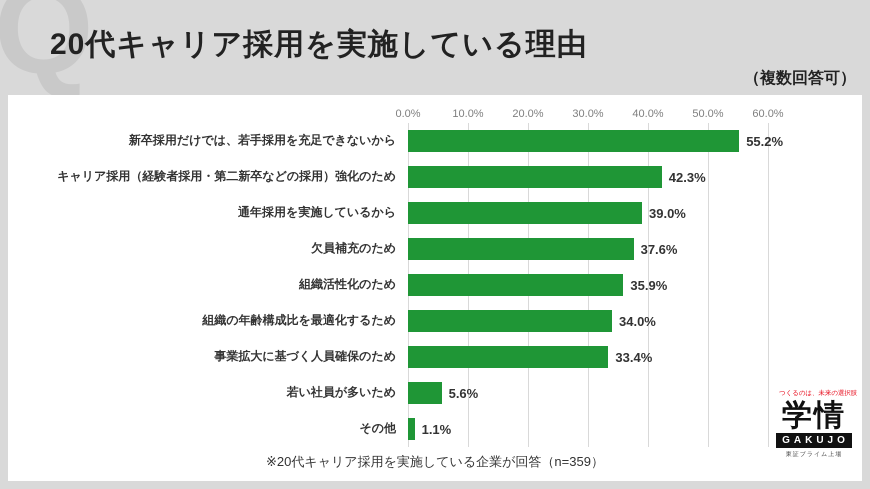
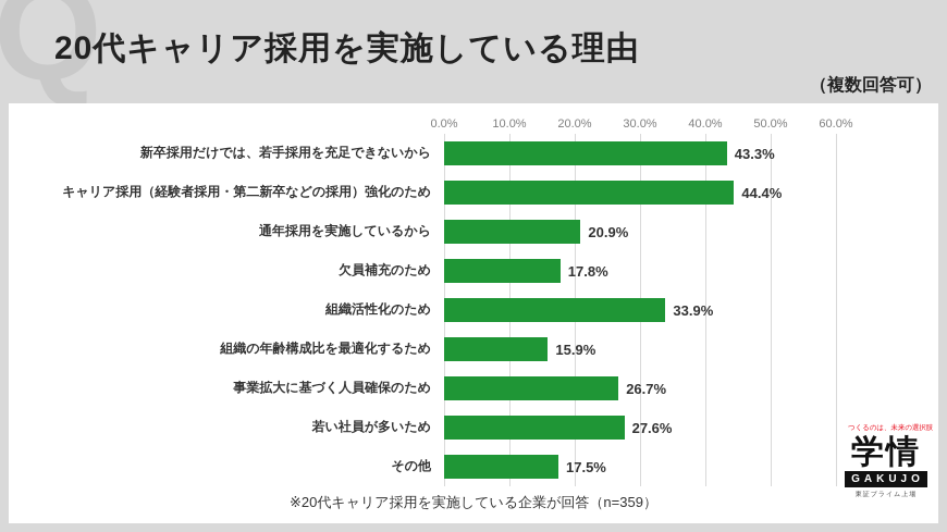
新卒採用だけでは、若手採用を充足できないから: 55.2% -> 43.3%
キャリア採用（経験者採用・第二新卒などの採用）強化のため: 42.3% -> 44.4%
通年採用を実施しているから: 39.0% -> 20.9%
欠員補充のため: 37.6% -> 17.8%
組織活性化のため: 35.9% -> 33.9%
組織の年齢構成比を最適化するため: 34.0% -> 15.9%
事業拡大に基づく人員確保のため: 33.4% -> 26.7%
若い社員が多いため: 5.6% -> 27.6%
その他: 1.1% -> 17.5%
